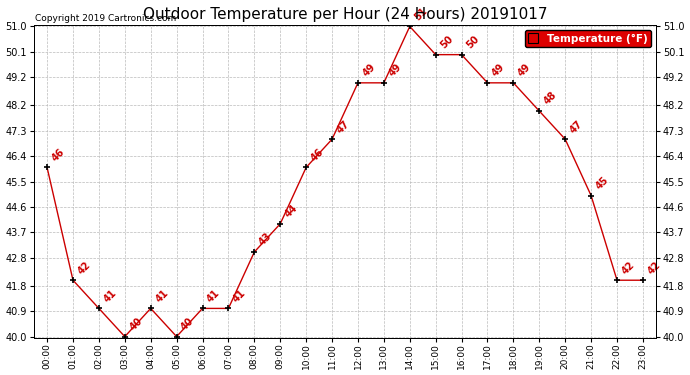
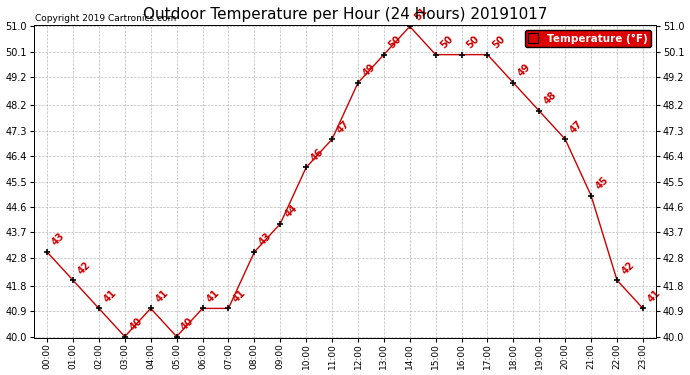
00:00: 46 -> 43
13:00: 49 -> 50
17:00: 49 -> 50
23:00: 42 -> 41
